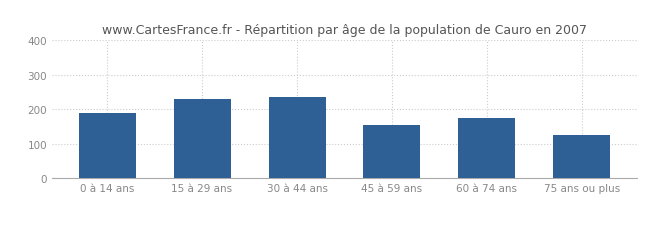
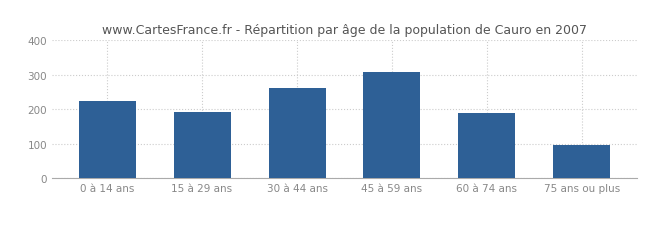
0 à 14 ans: 190 -> 225
15 à 29 ans: 230 -> 192
30 à 44 ans: 235 -> 263
45 à 59 ans: 155 -> 307
60 à 74 ans: 175 -> 190
75 ans ou plus: 125 -> 97
